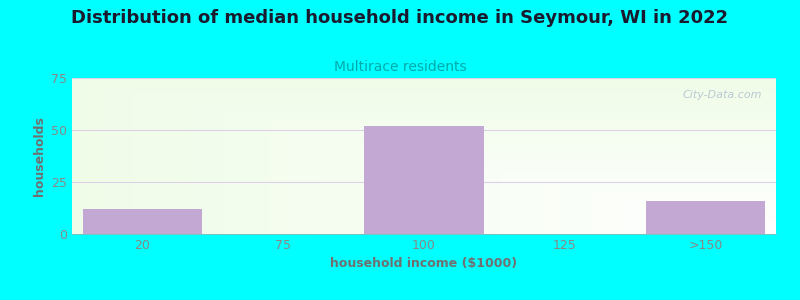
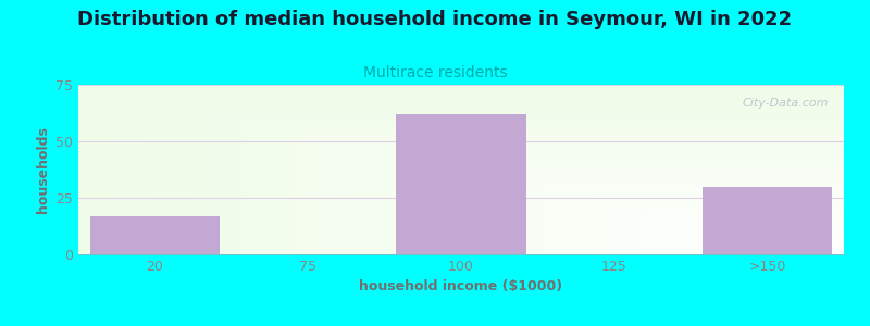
20: 12 -> 17
100: 52 -> 62
>150: 16 -> 30
